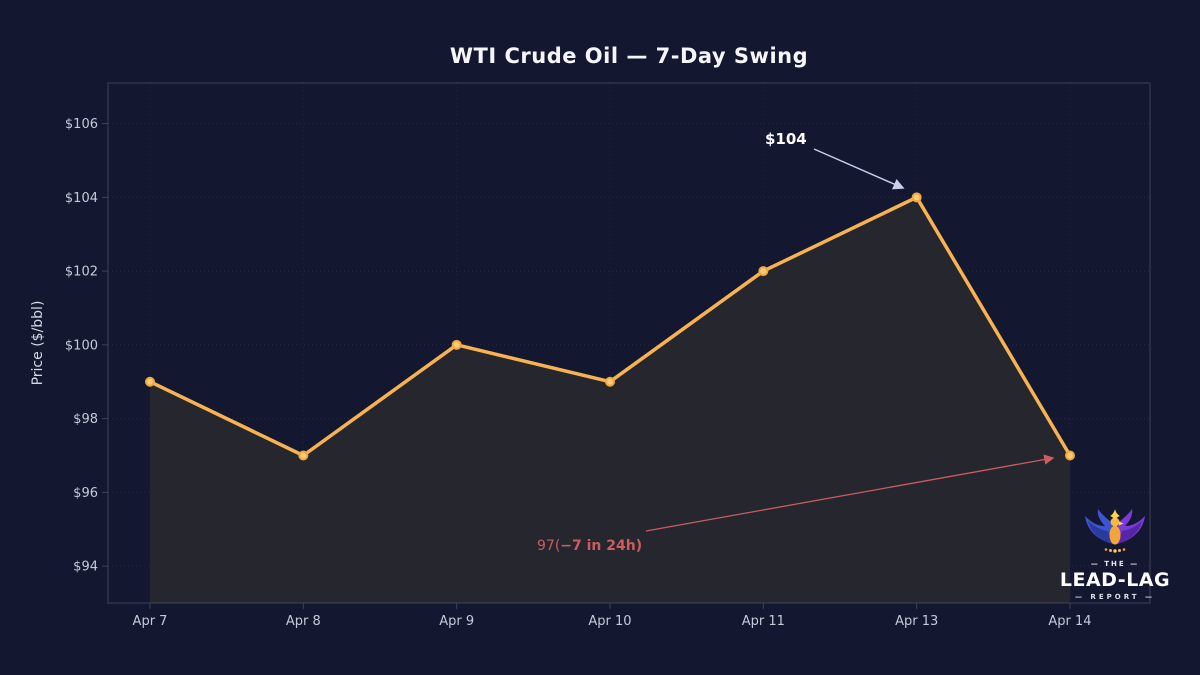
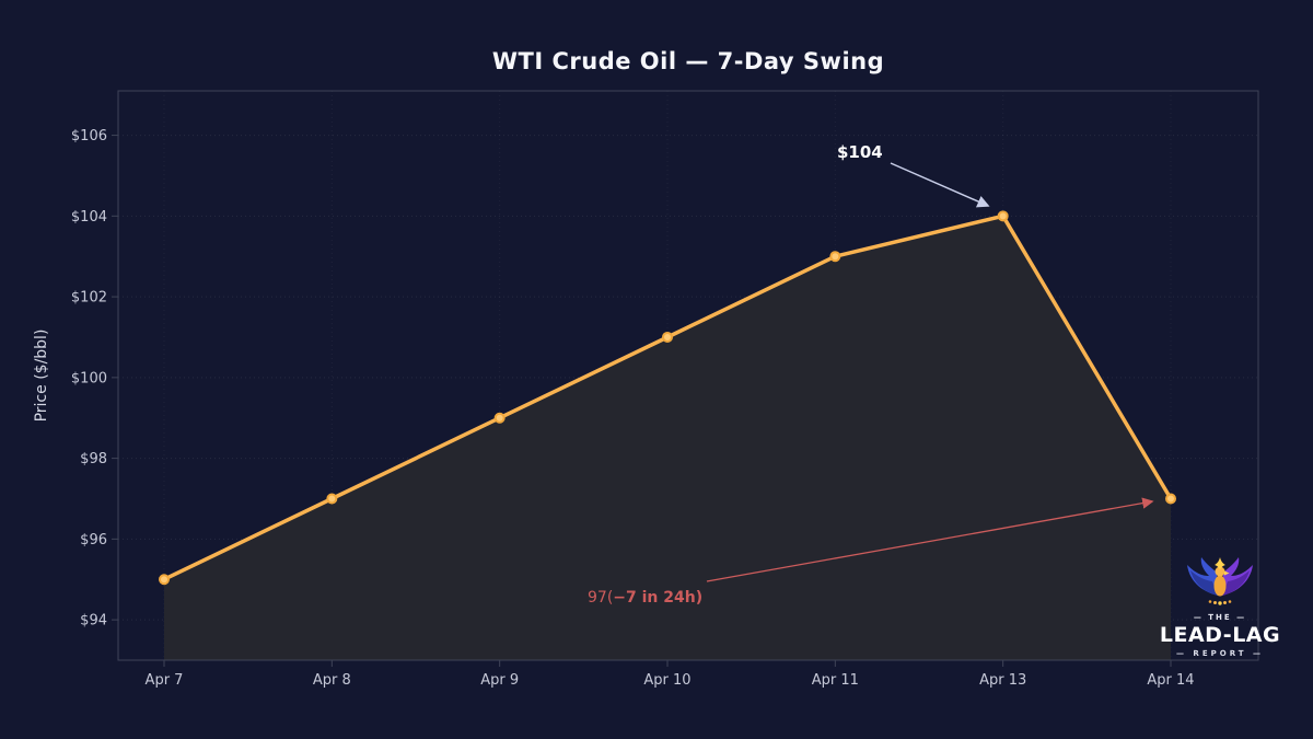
Apr 7: $99 -> $95
Apr 9: $100 -> $99
Apr 10: $99 -> $101
Apr 11: $102 -> $103
